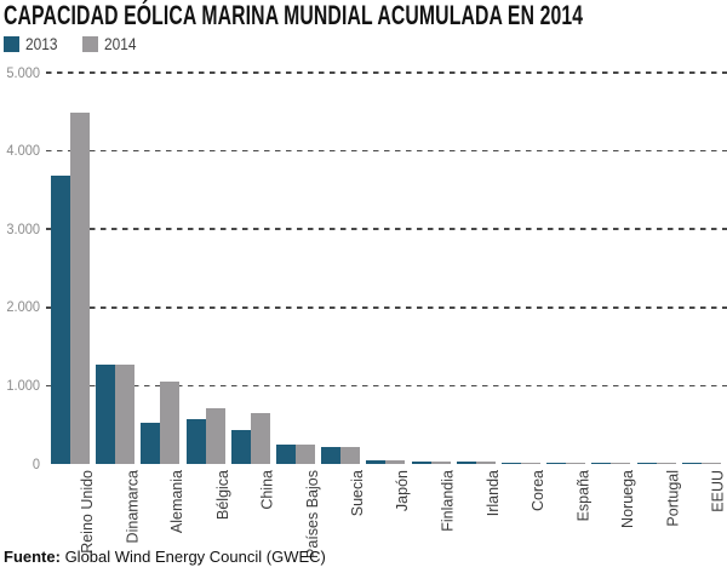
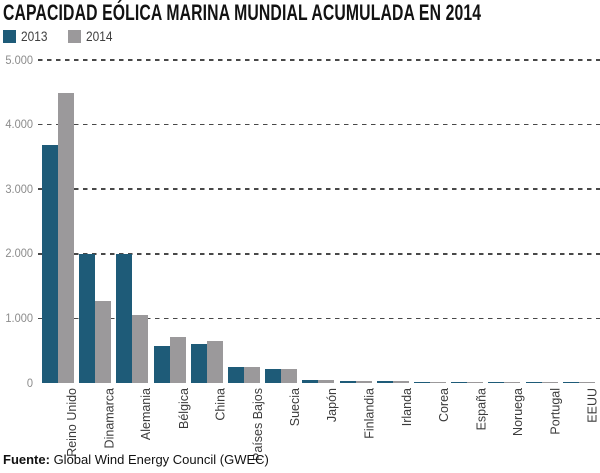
2013/Dinamarca: 1300 -> 2000
2013/Alemania: 500 -> 2000
2013/China: 400 -> 600
